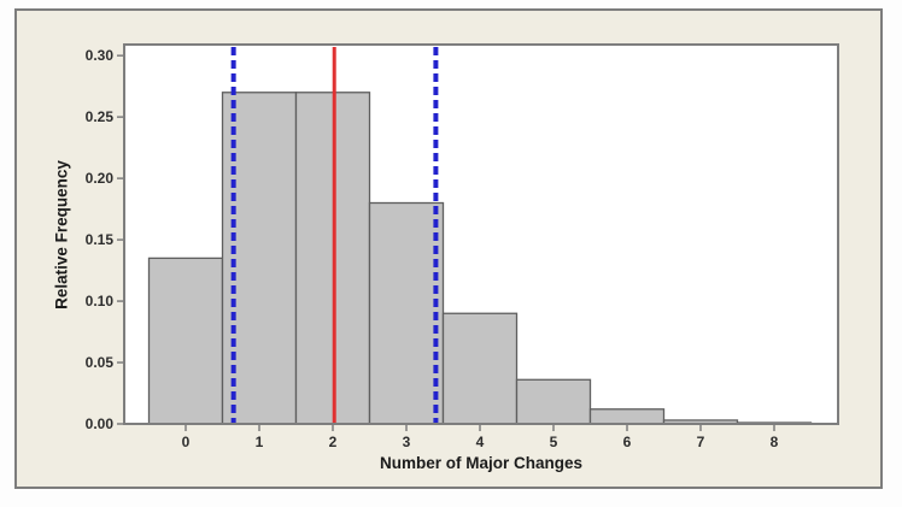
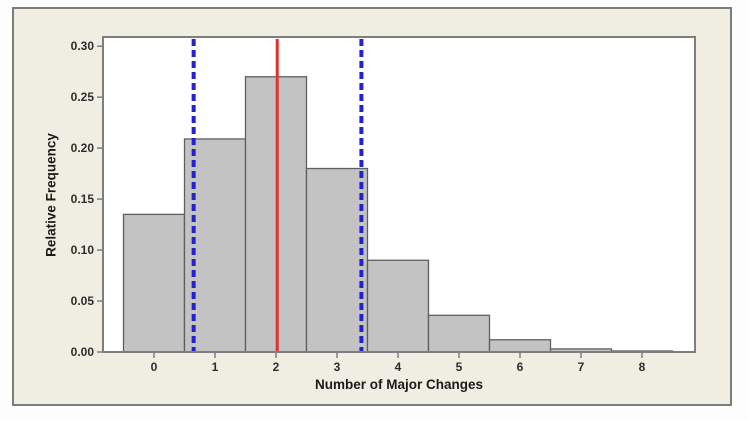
1: 0.270 -> 0.209
